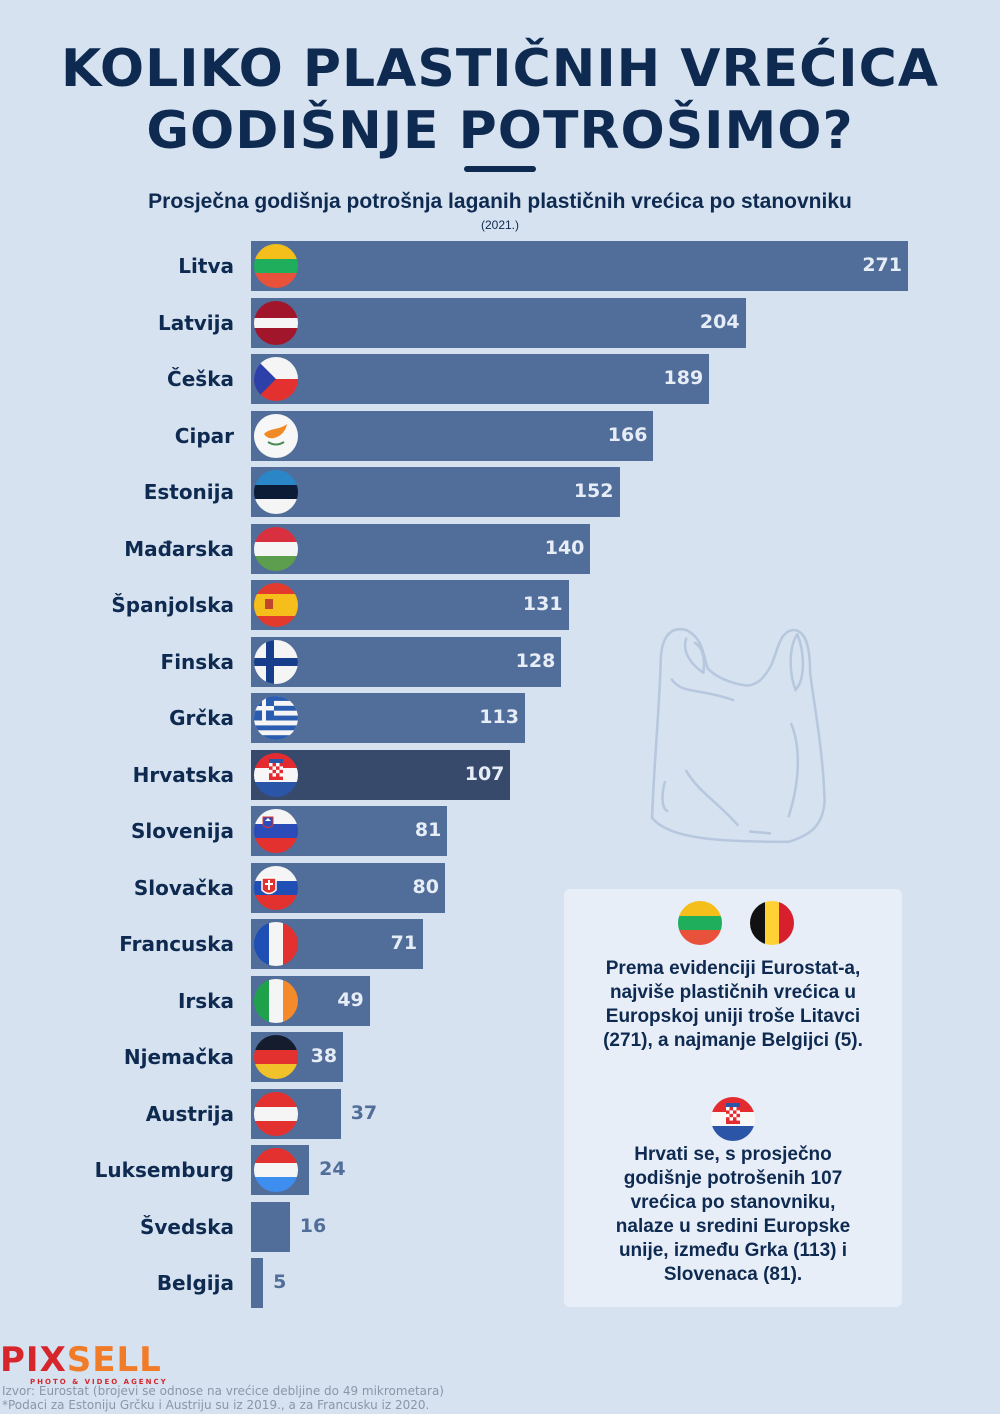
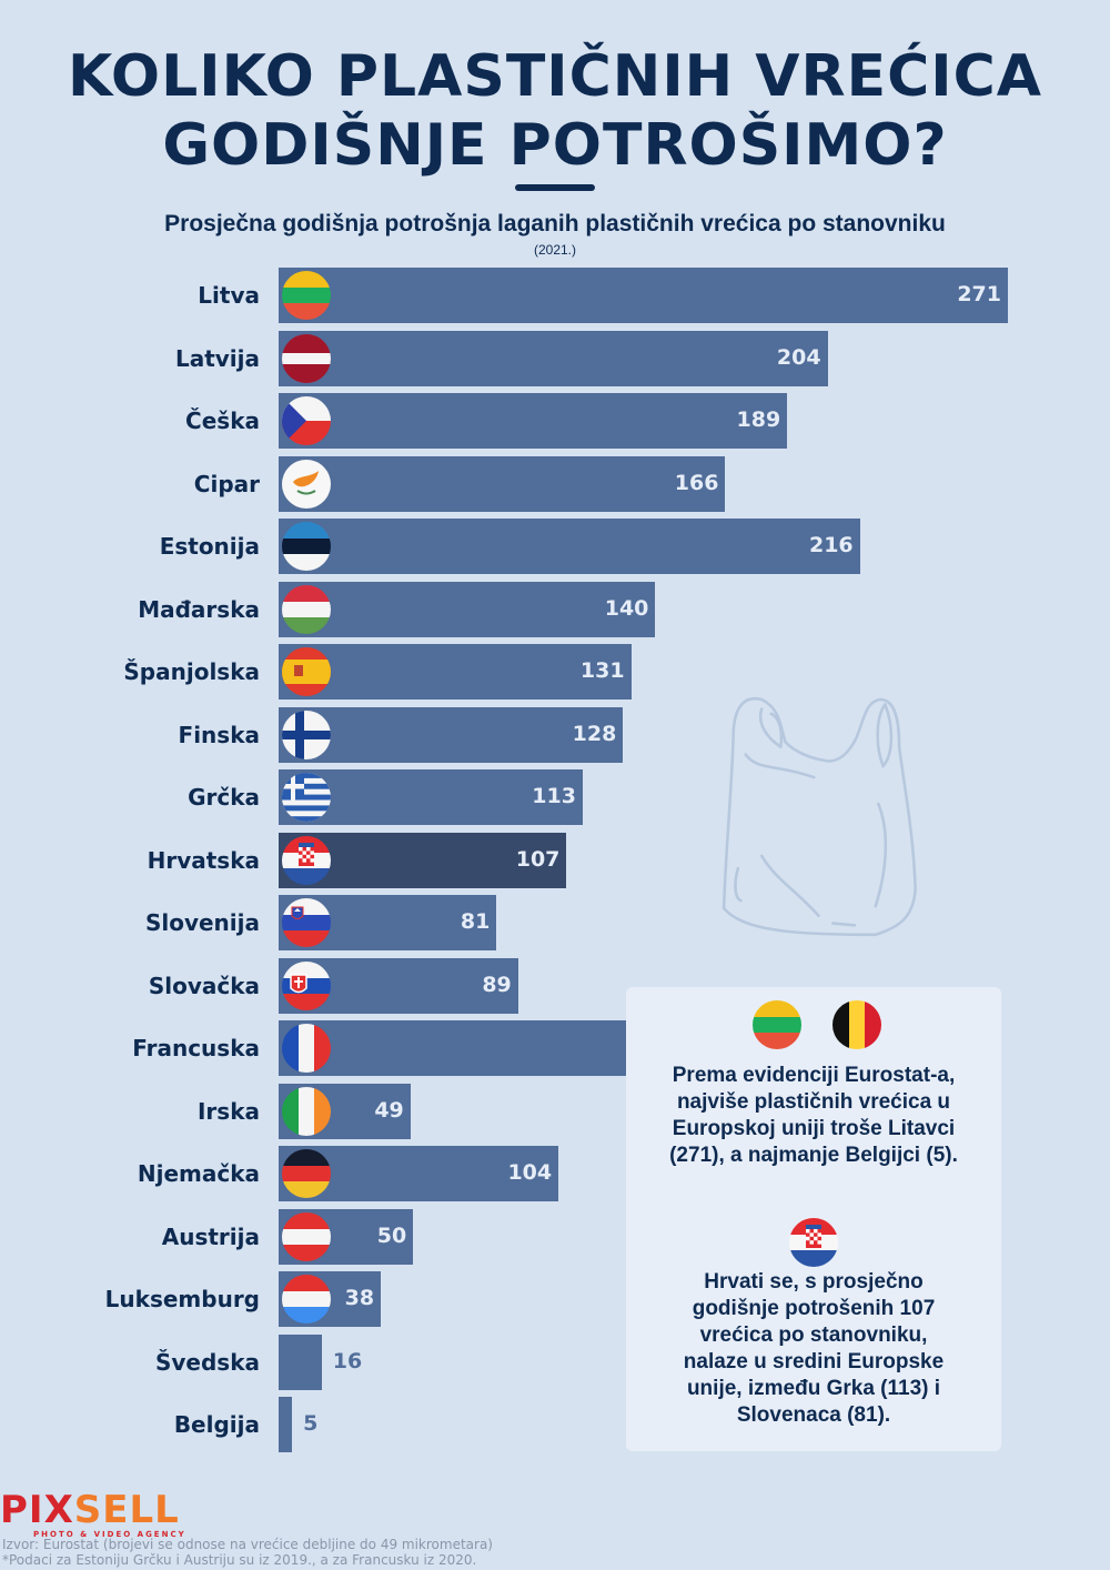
Estonija: 152 -> 216
Slovačka: 80 -> 89
Francuska: 71 -> 158
Njemačka: 38 -> 104
Austrija: 37 -> 50
Luksemburg: 24 -> 38
